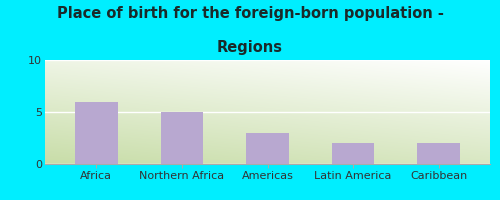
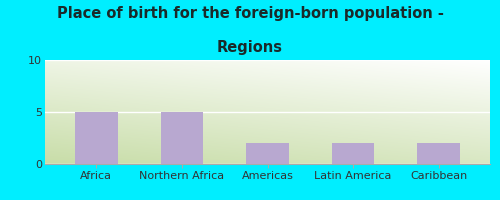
Africa: 6 -> 5
Americas: 3 -> 2
